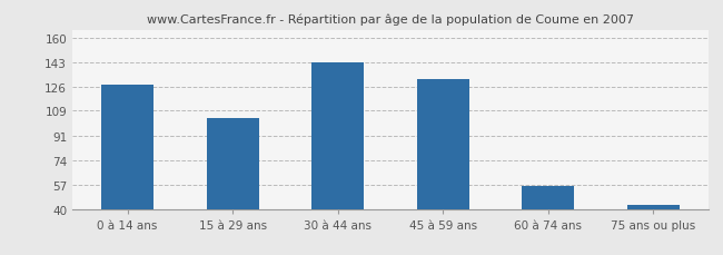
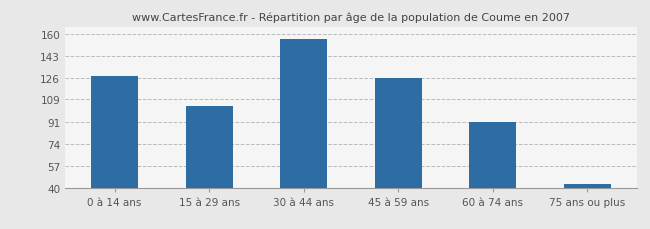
30 à 44 ans: 143 -> 156
45 à 59 ans: 131 -> 126
60 à 74 ans: 56 -> 91
